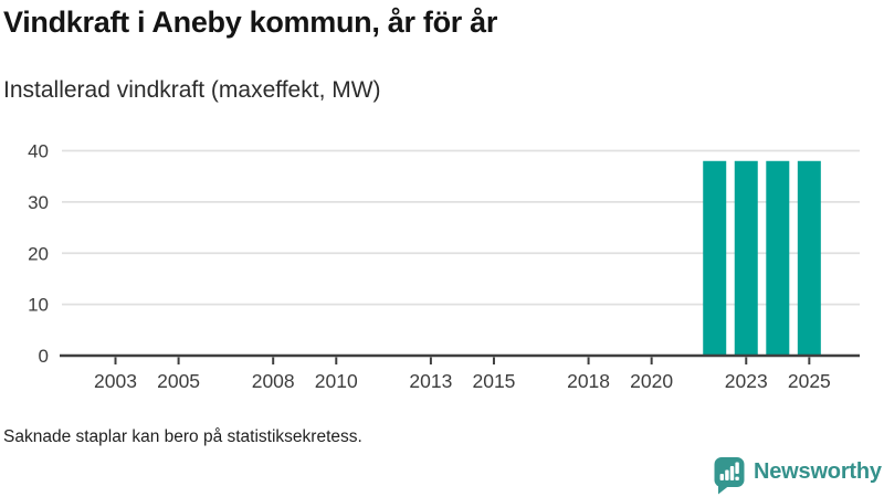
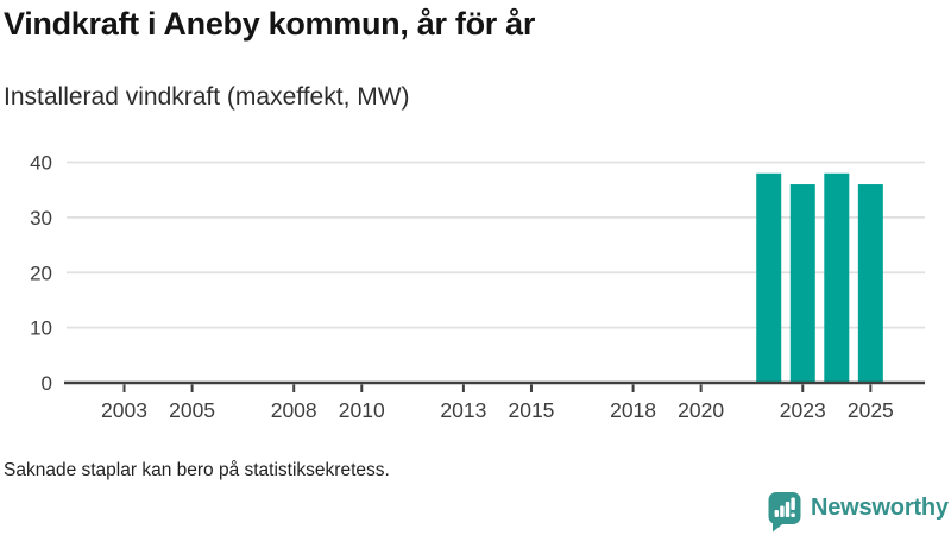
2023: 38 -> 36
2025: 38 -> 36
